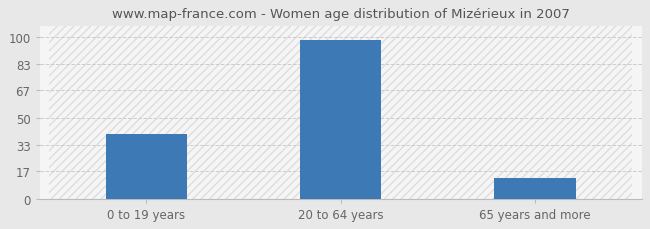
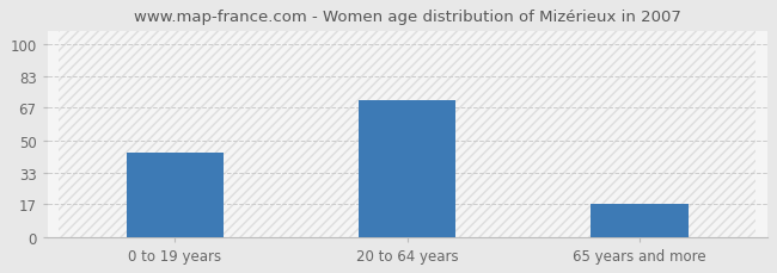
0 to 19 years: 40 -> 44
20 to 64 years: 98 -> 71
65 years and more: 13 -> 17
